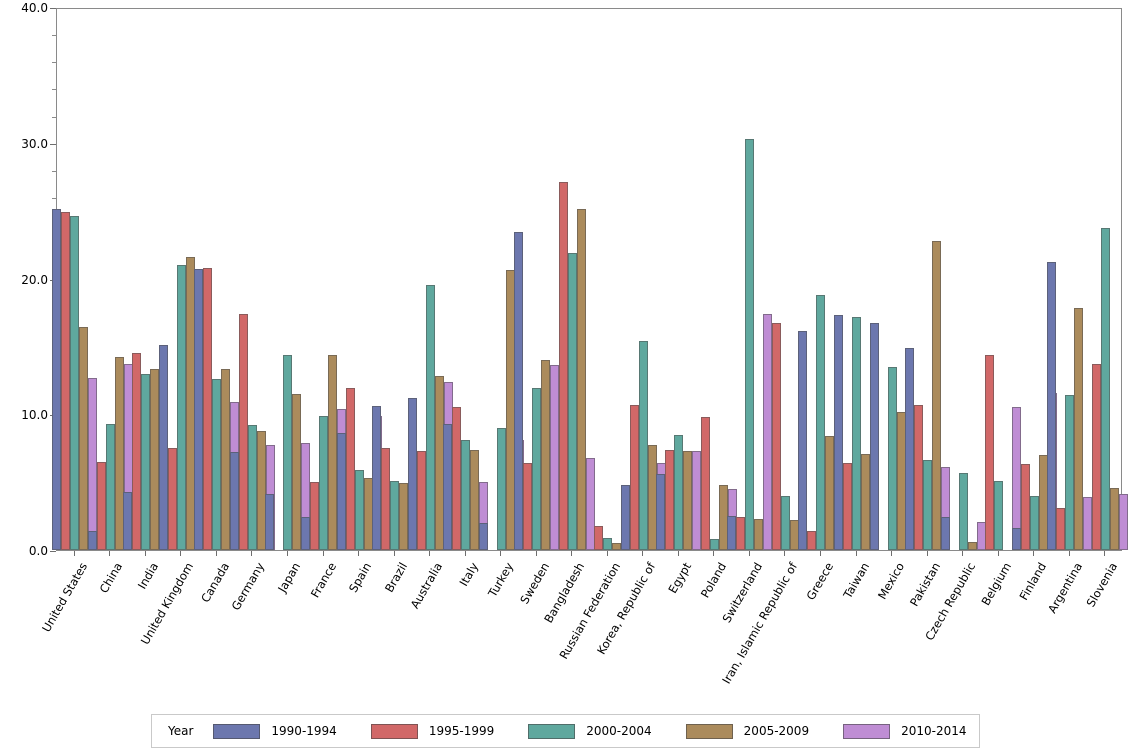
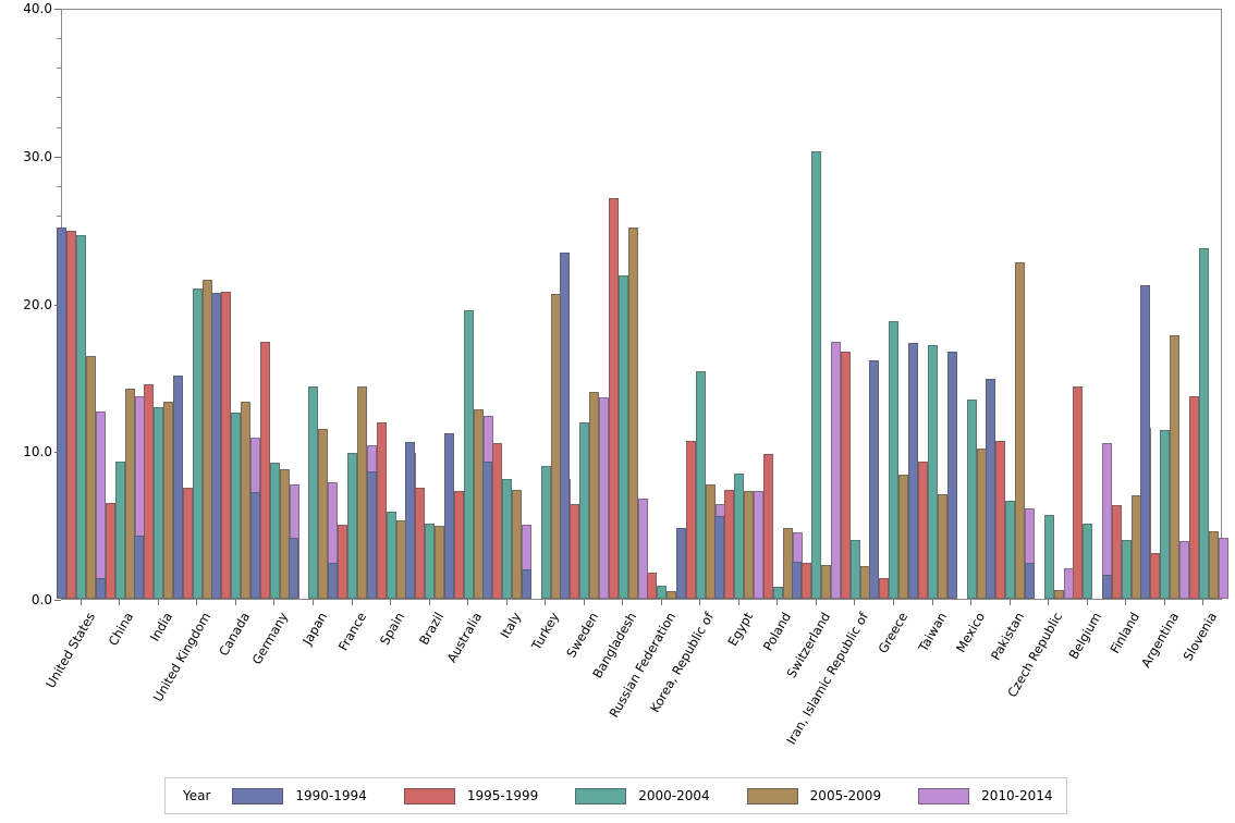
1995-1999/Taiwan: 6.4 -> 9.3
